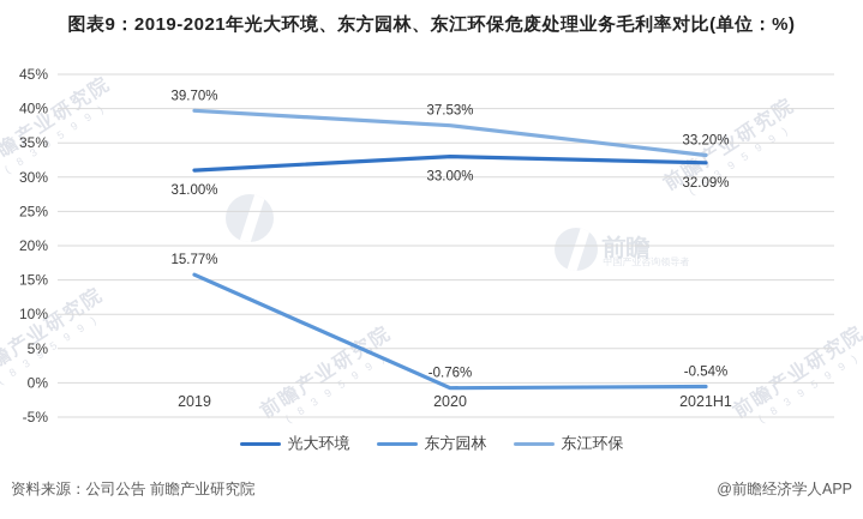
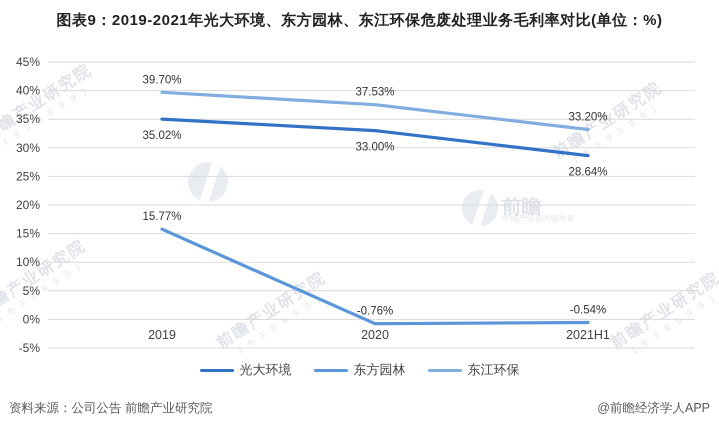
光大环境/2019: 31.00% -> 35.02%
光大环境/2021H1: 32.09% -> 28.64%
